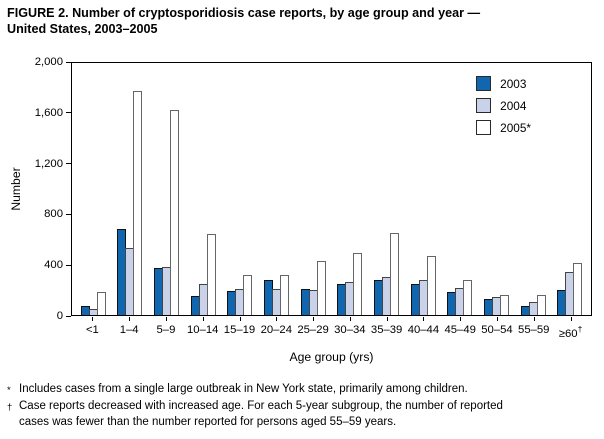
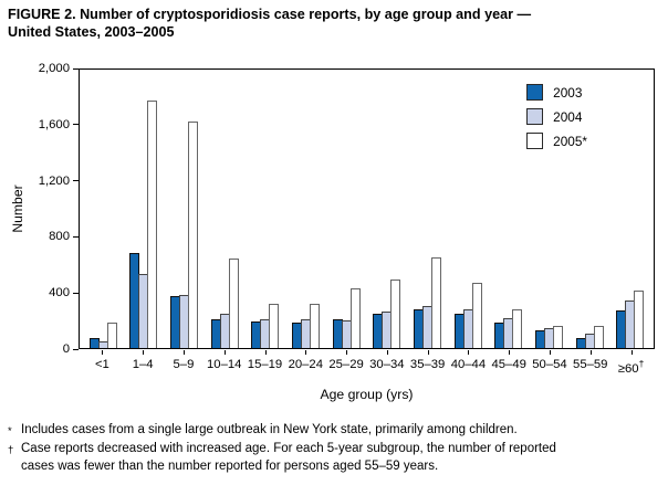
2003/10–14: 150 -> 210
2003/20–24: 280 -> 180
2003/≥60†: 200 -> 270
